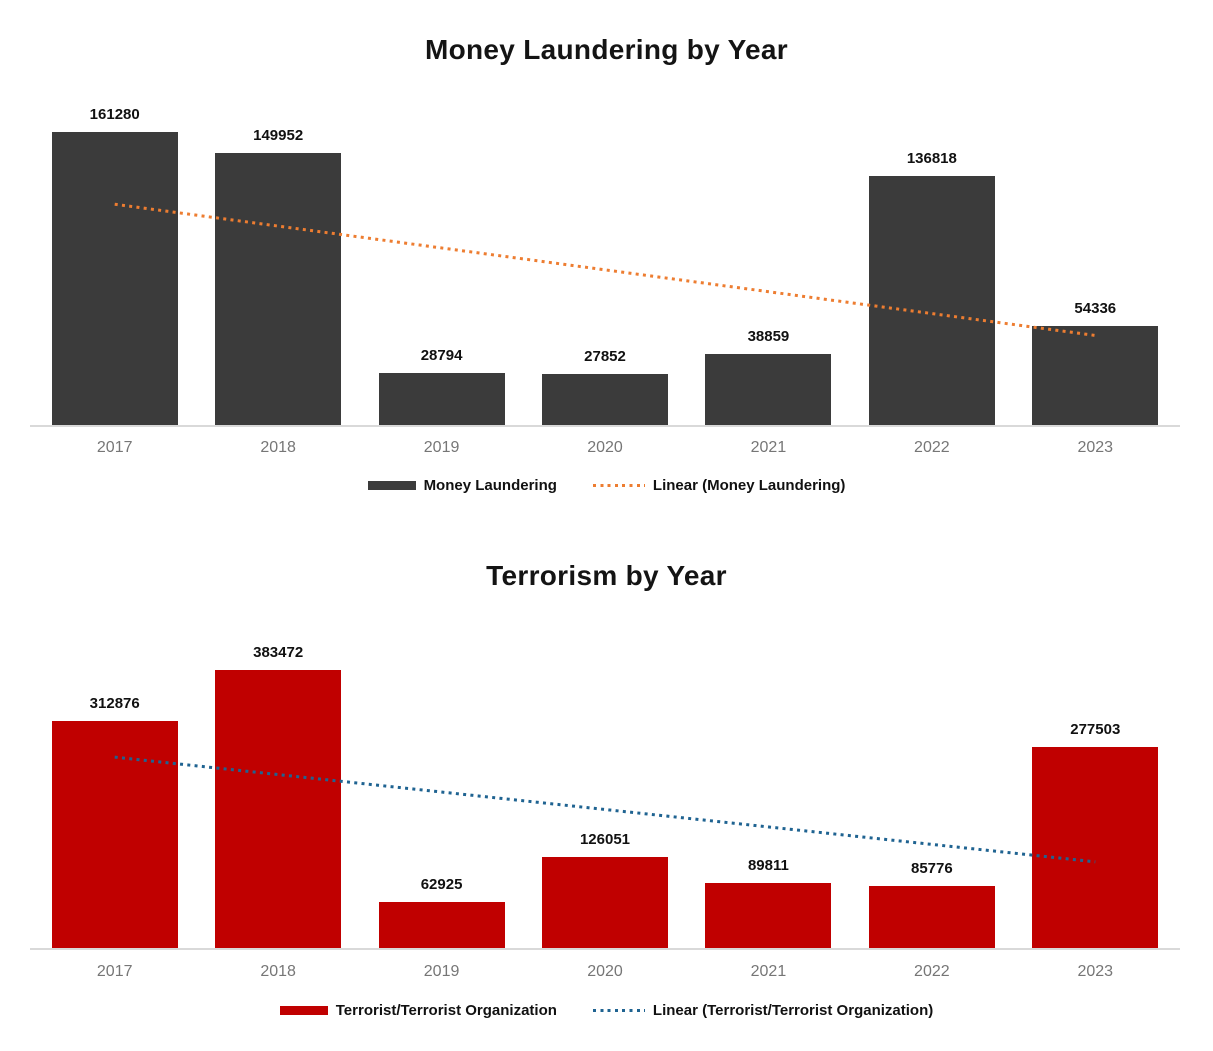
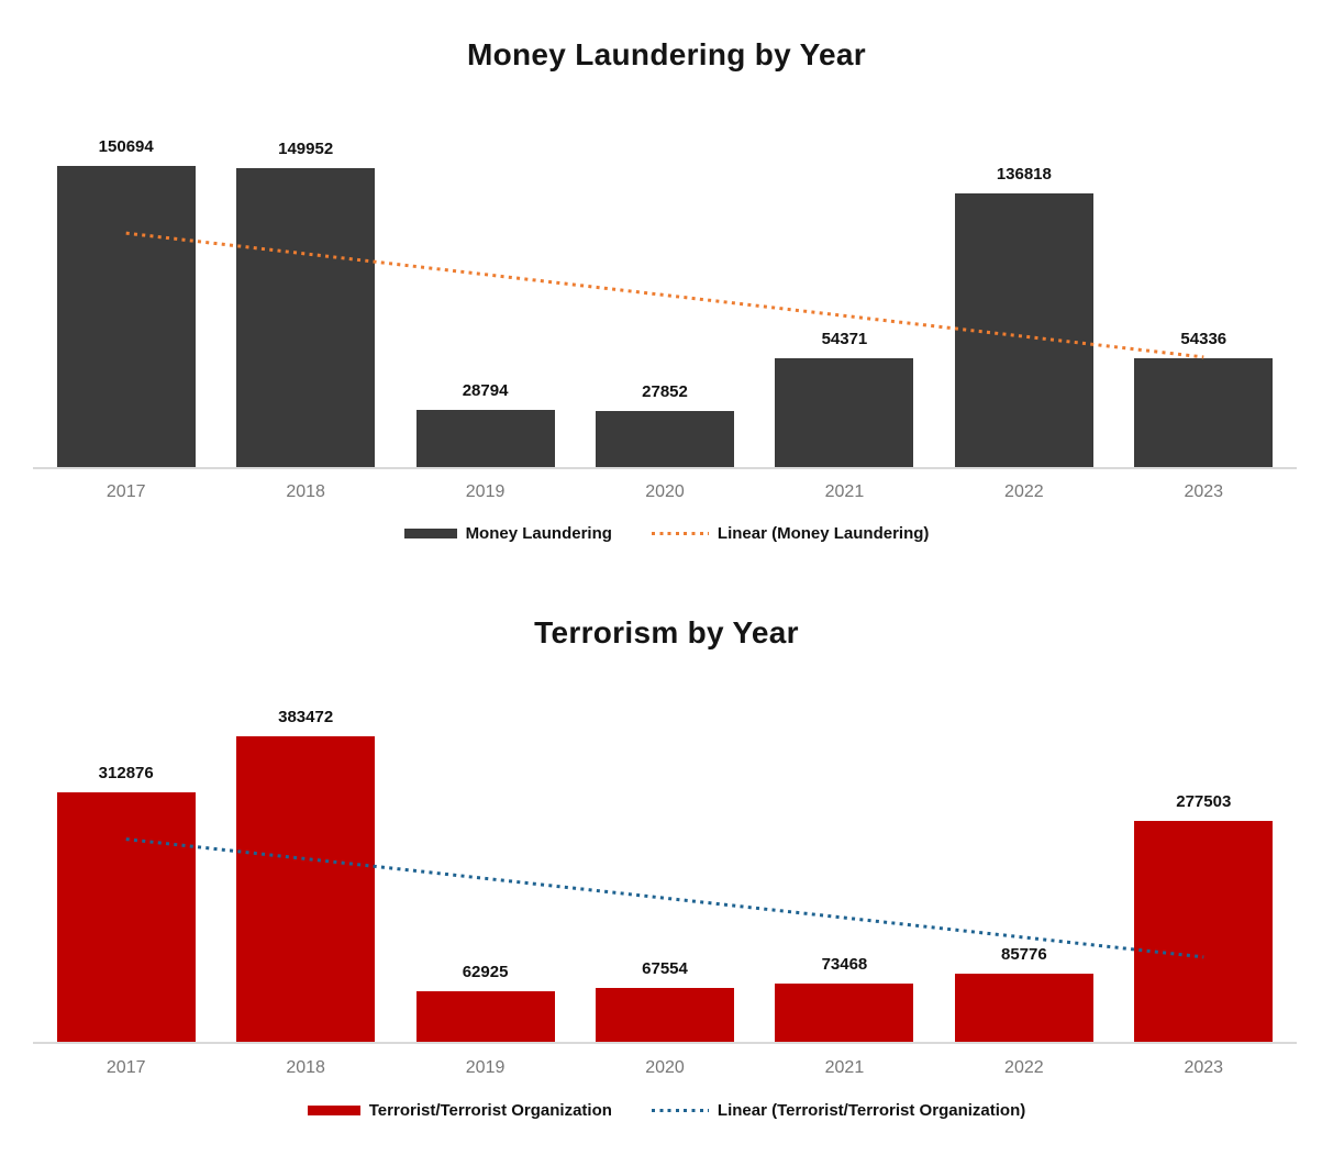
Money Laundering by Year/2017: 161280 -> 150694
Money Laundering by Year/2021: 38859 -> 54371
Terrorism by Year/2020: 126051 -> 67554
Terrorism by Year/2021: 89811 -> 73468
